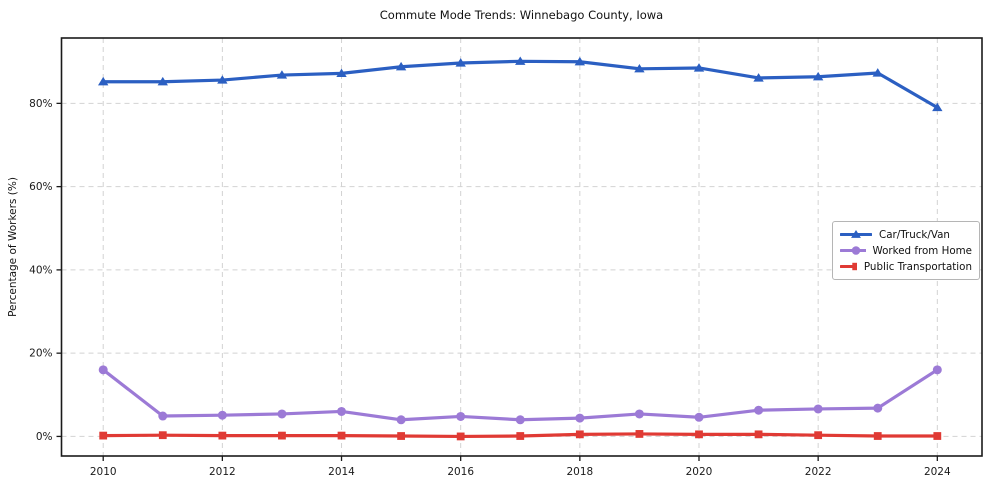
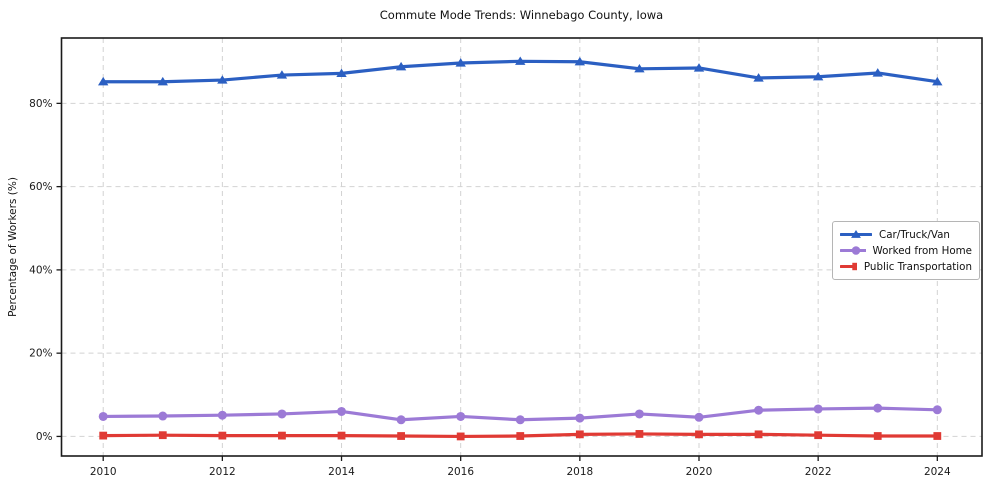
Worked from Home/2010: 16% -> 5%
Car/Truck/Van/2024: 79% -> 85%
Worked from Home/2024: 16% -> 6%
